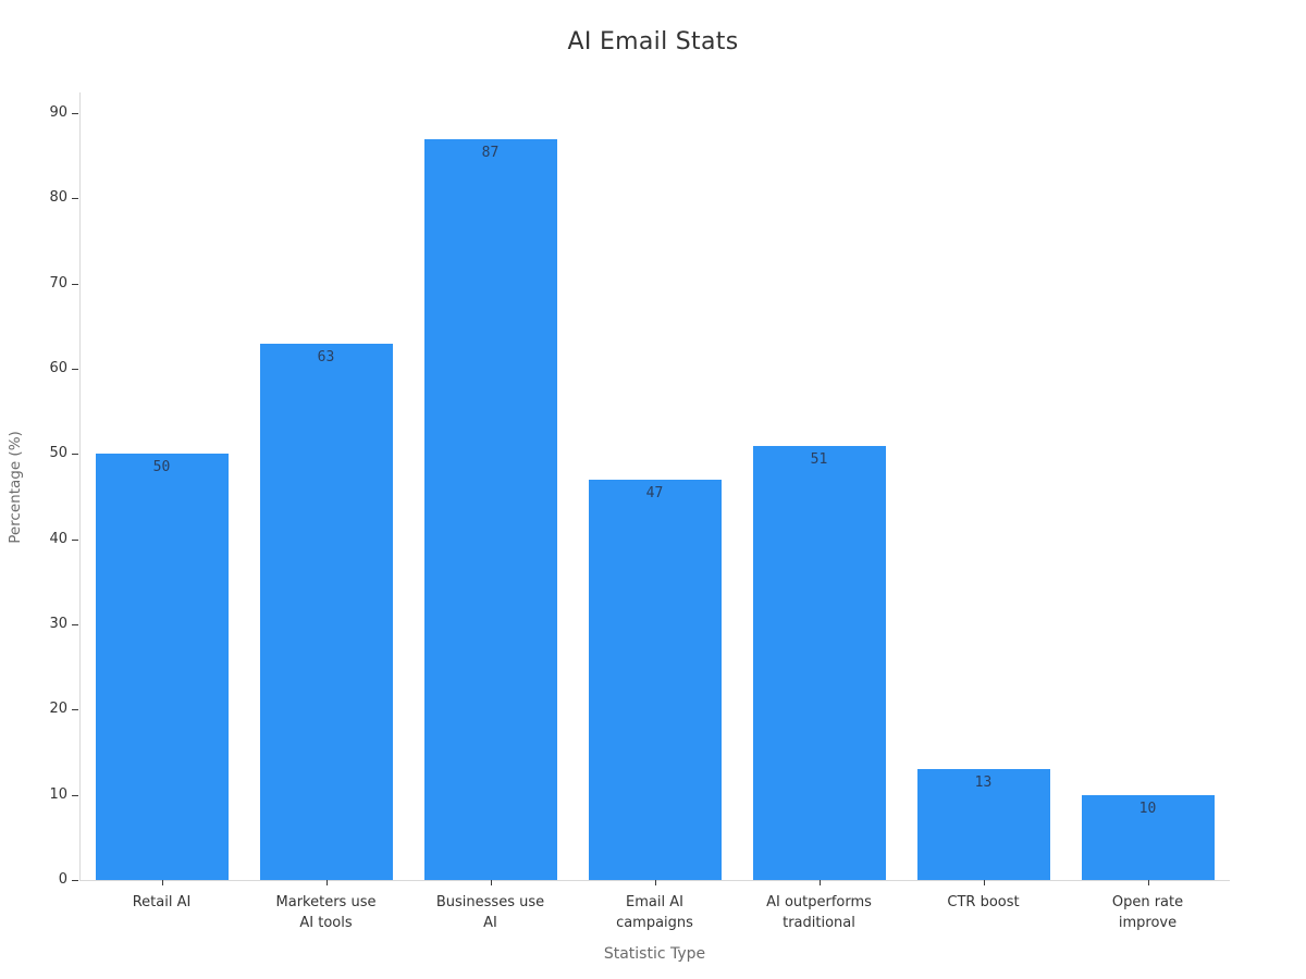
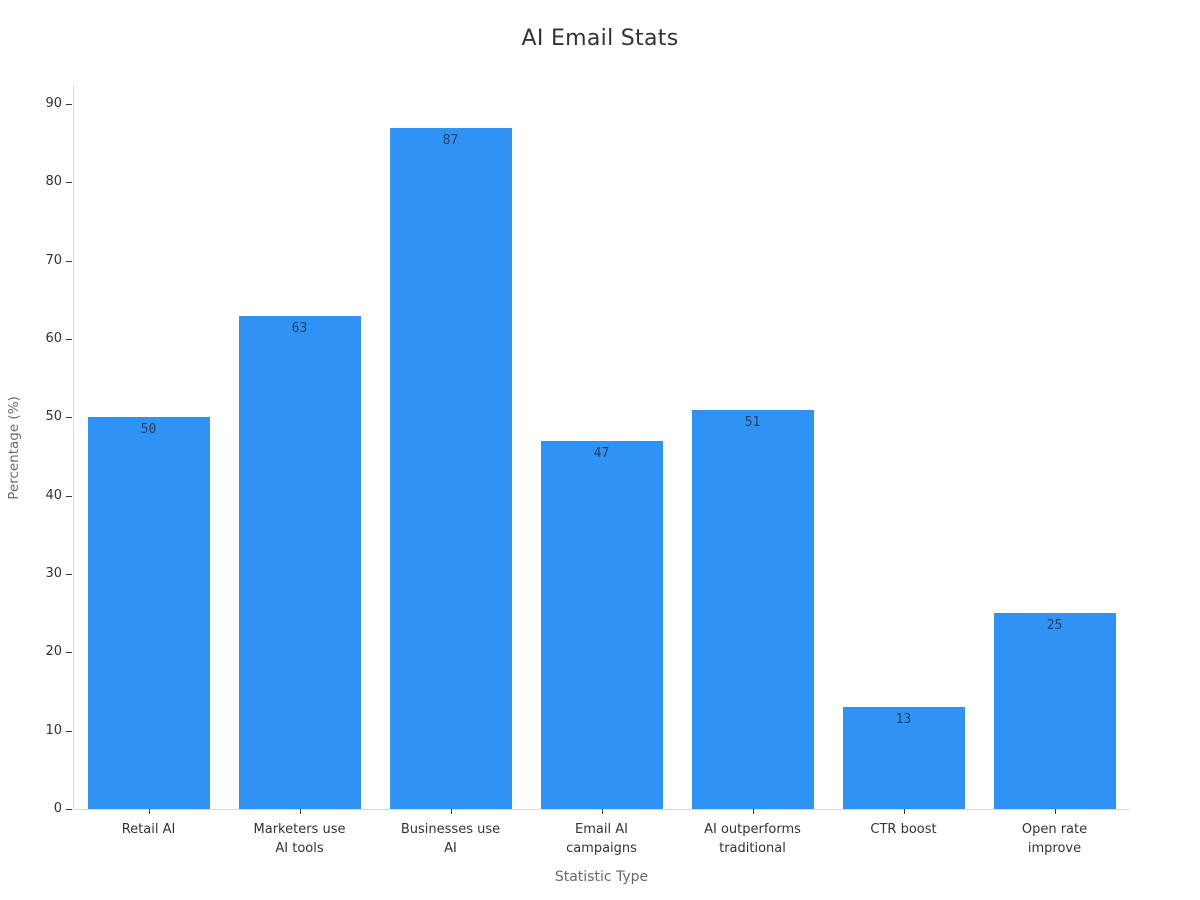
Open rate improve: 10 -> 25
